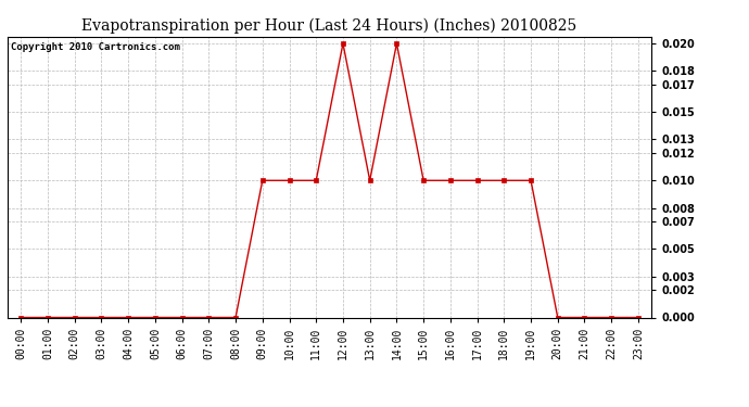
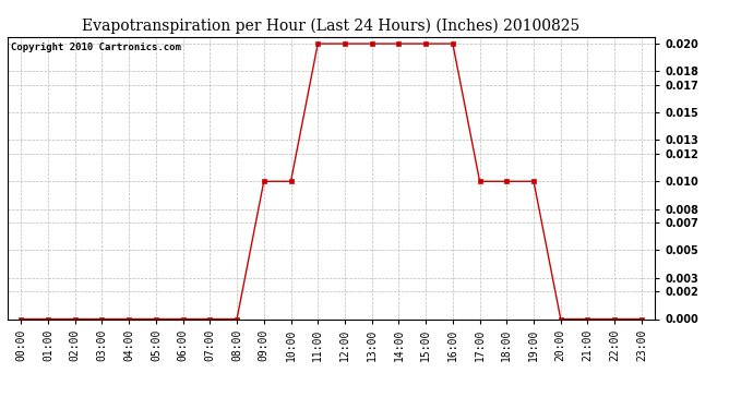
11:00: 0.01 -> 0.02
13:00: 0.01 -> 0.02
15:00: 0.01 -> 0.02
16:00: 0.01 -> 0.02
